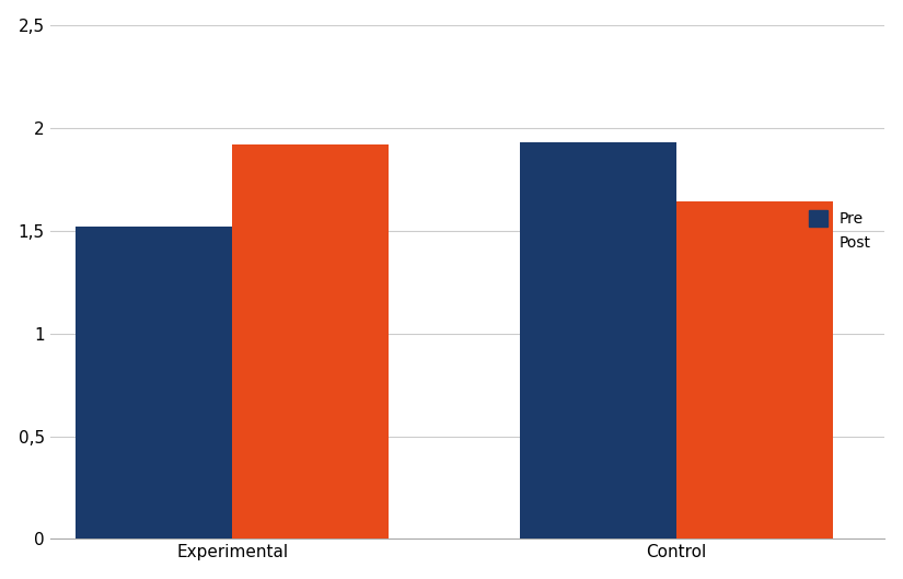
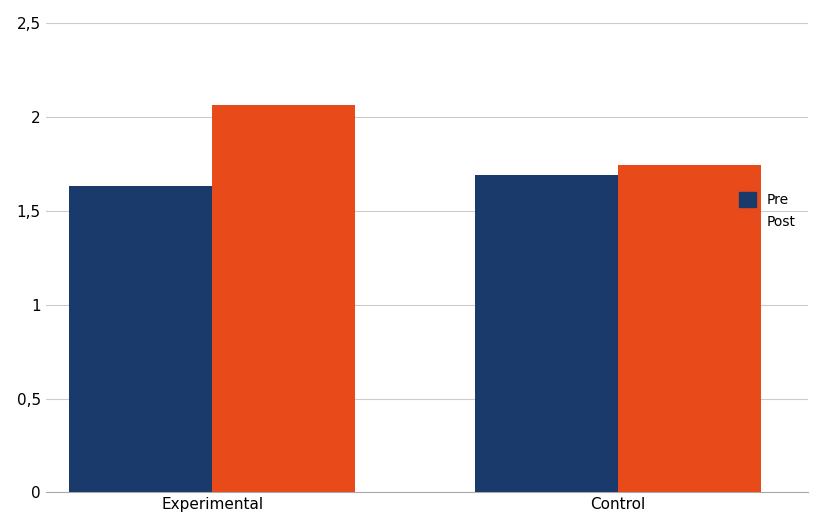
Pre/Experimental: 1,52 -> 1,63
Post/Experimental: 1,92 -> 2,06
Pre/Control: 1,93 -> 1,69
Post/Control: 1,64 -> 1,74
